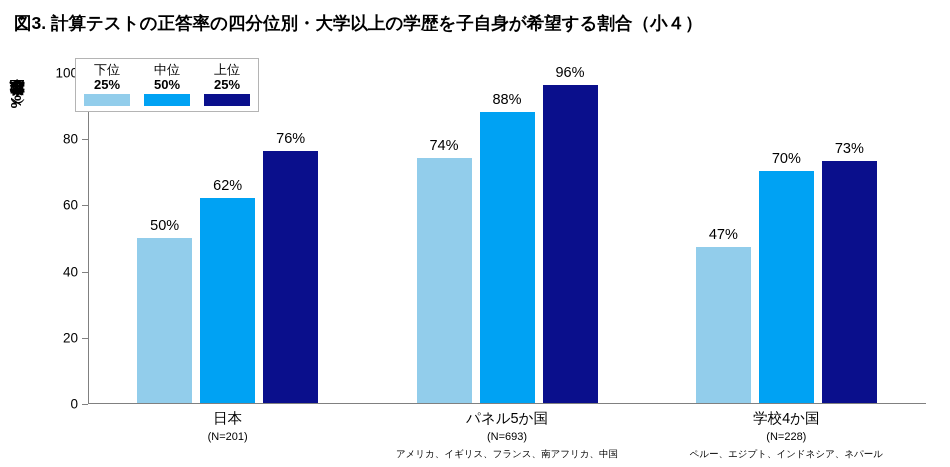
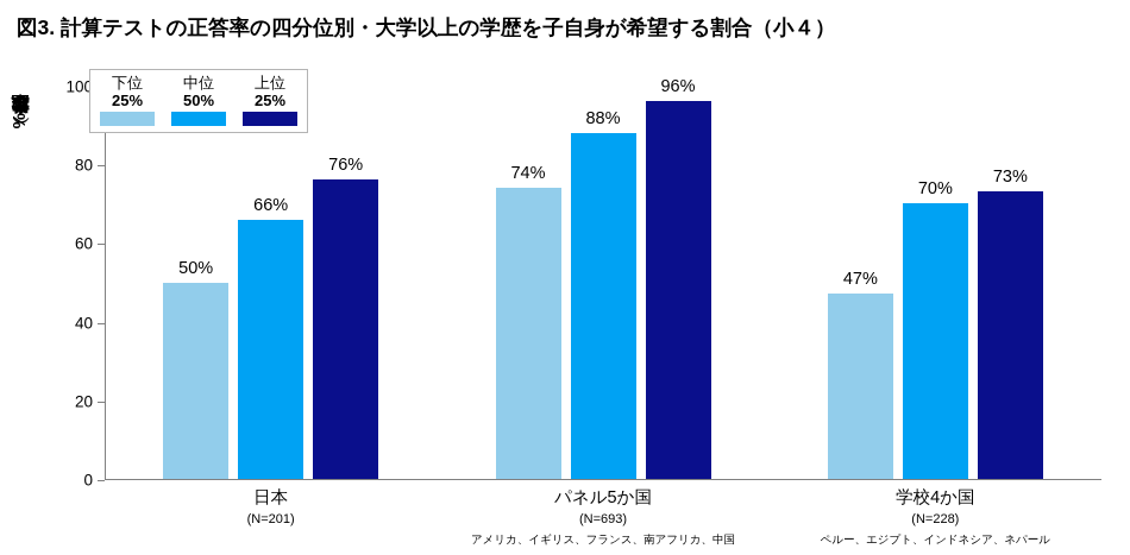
中位50%/日本: 62% -> 66%
